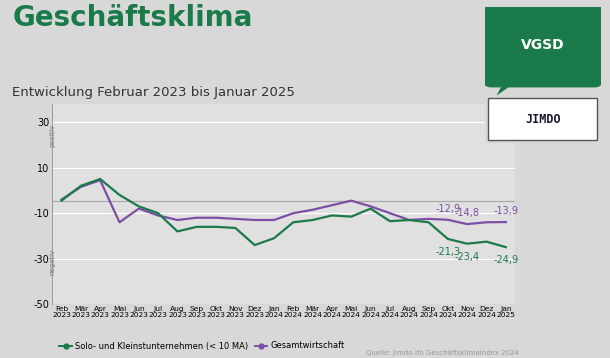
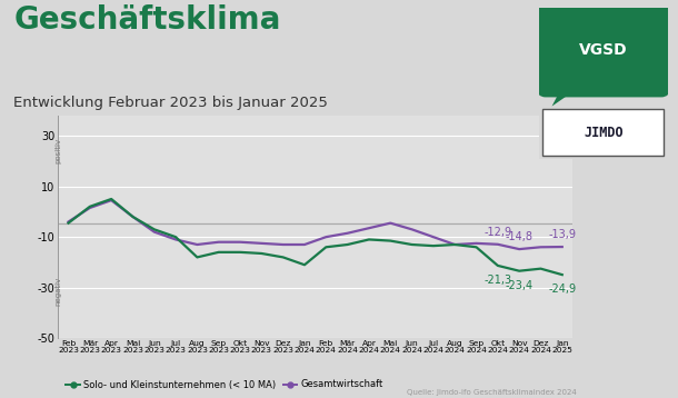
Gesamtwirtschaft/Mai 2023: -14.0 -> -2.0
Solo- und Kleinstunternehmen (< 10 MA)/Dez 2023: -24.0 -> -18.0
Solo- und Kleinstunternehmen (< 10 MA)/Jun 2024: -8.0 -> -13.0
